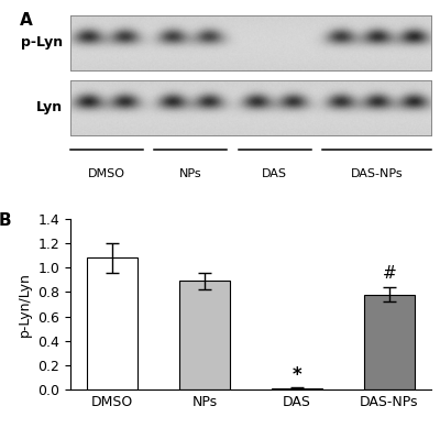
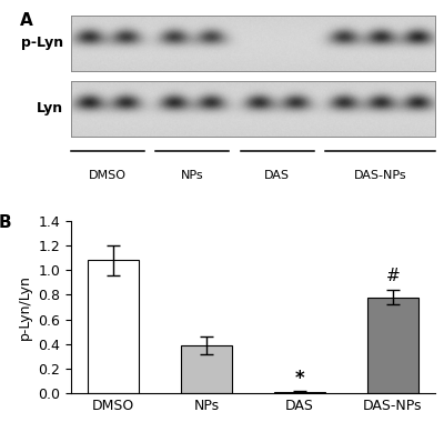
NPs: 0.89 -> 0.39
